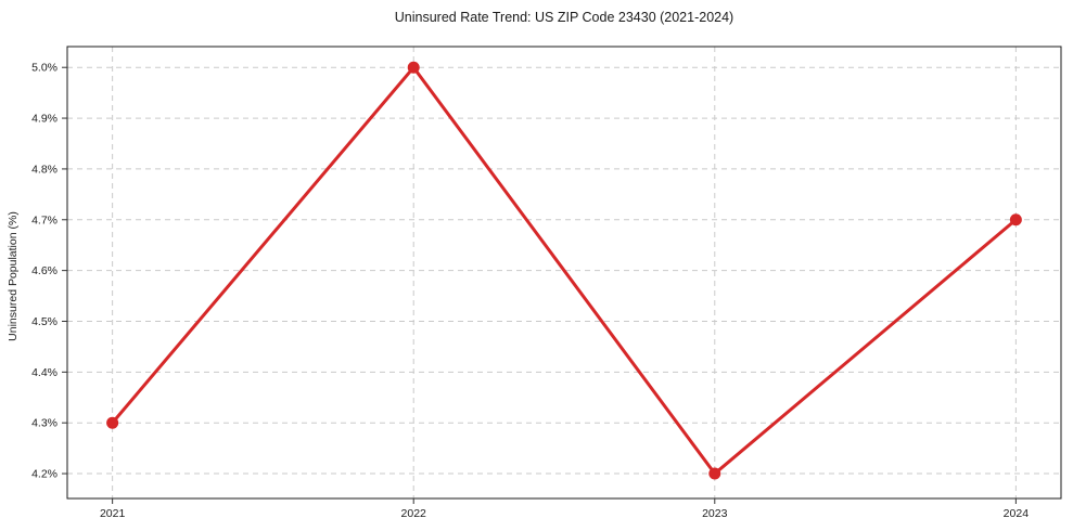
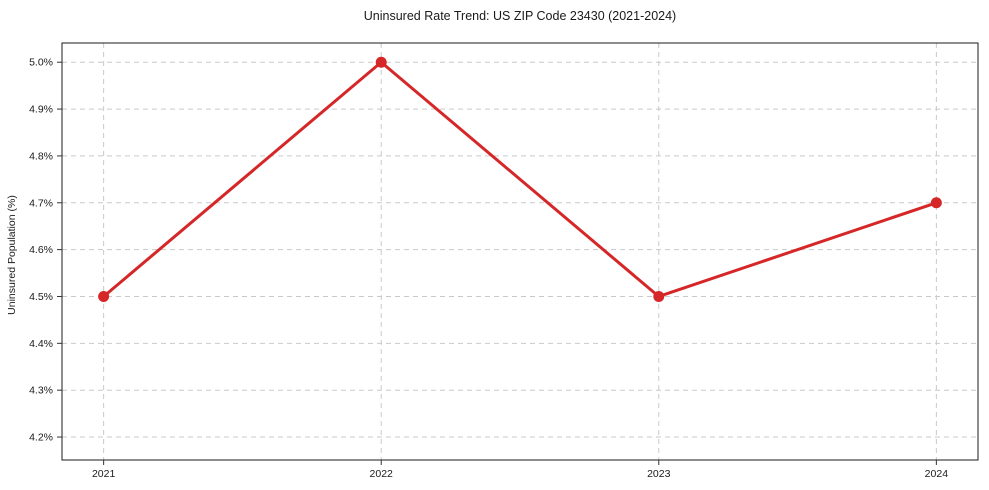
2021: 4.3% -> 4.5%
2023: 4.2% -> 4.5%
